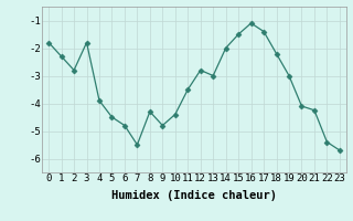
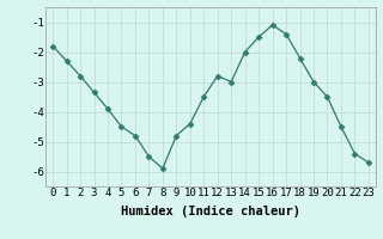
3: -1.80 -> -3.35
8: -4.30 -> -5.90
20: -4.10 -> -3.50
21: -4.25 -> -4.50
